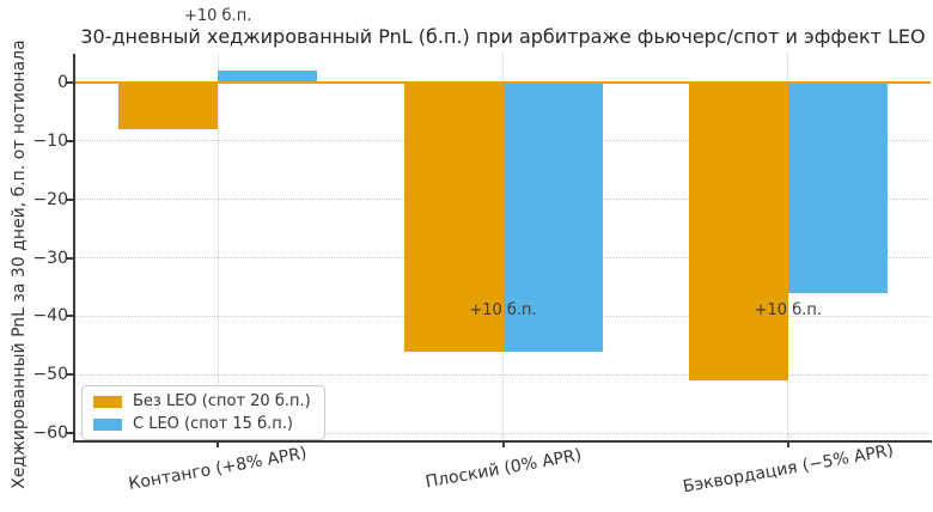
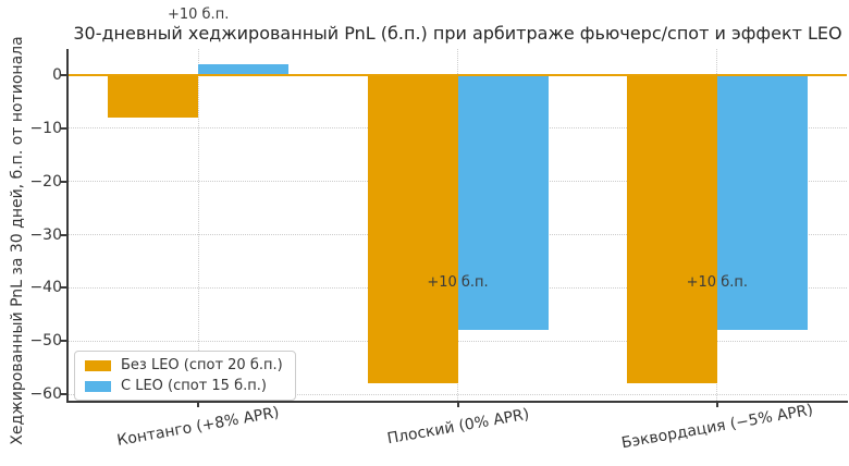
Без LEO (спот 20 б.п.)/Плоский (0% APR): -46 -> -58
С LEO (спот 15 б.п.)/Плоский (0% APR): -46 -> -48
Без LEO (спот 20 б.п.)/Бэквордация (−5% APR): -51 -> -58
С LEO (спот 15 б.п.)/Бэквордация (−5% APR): -36 -> -48
